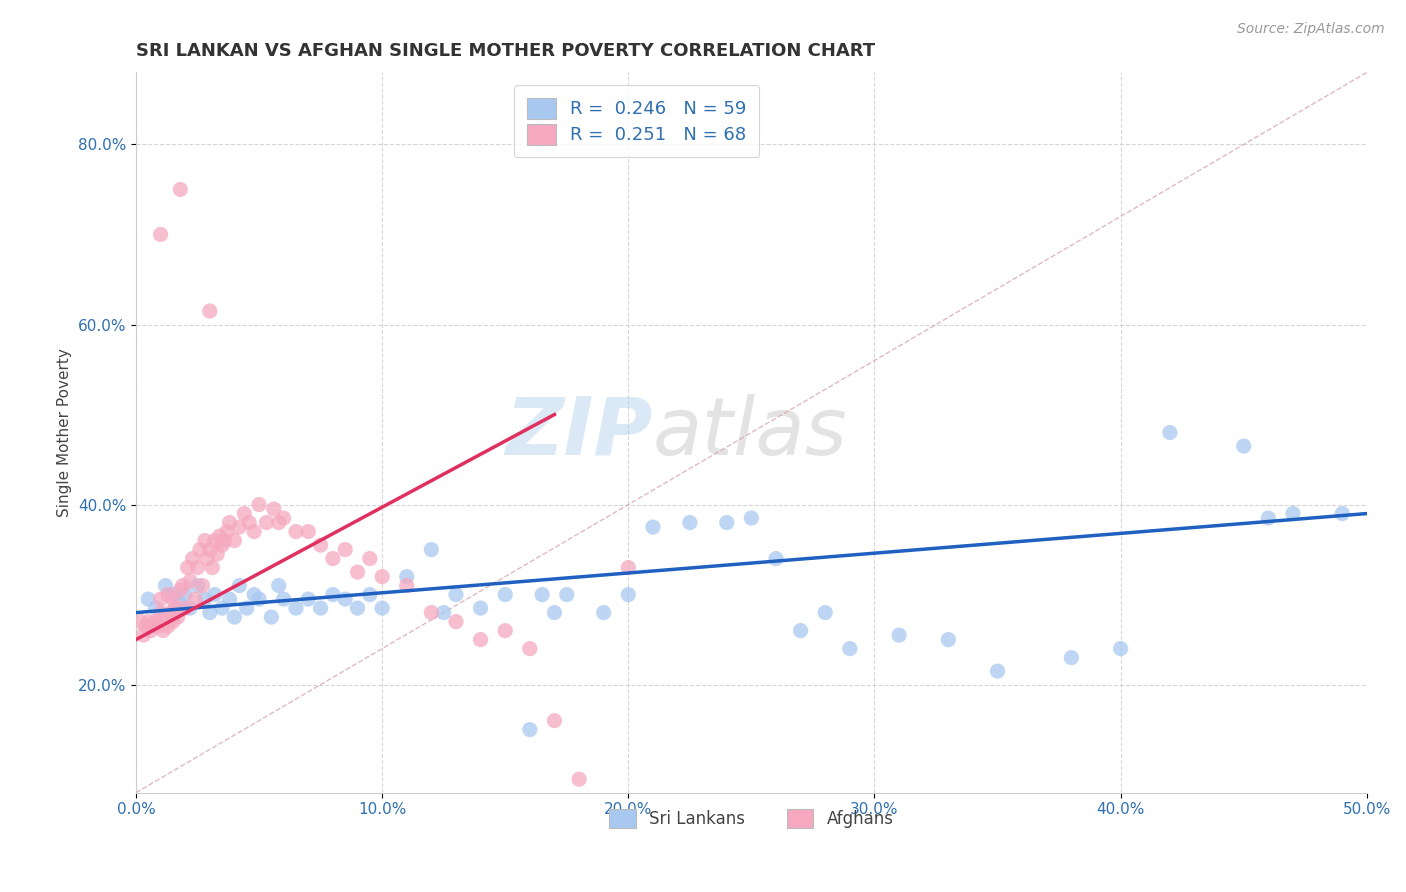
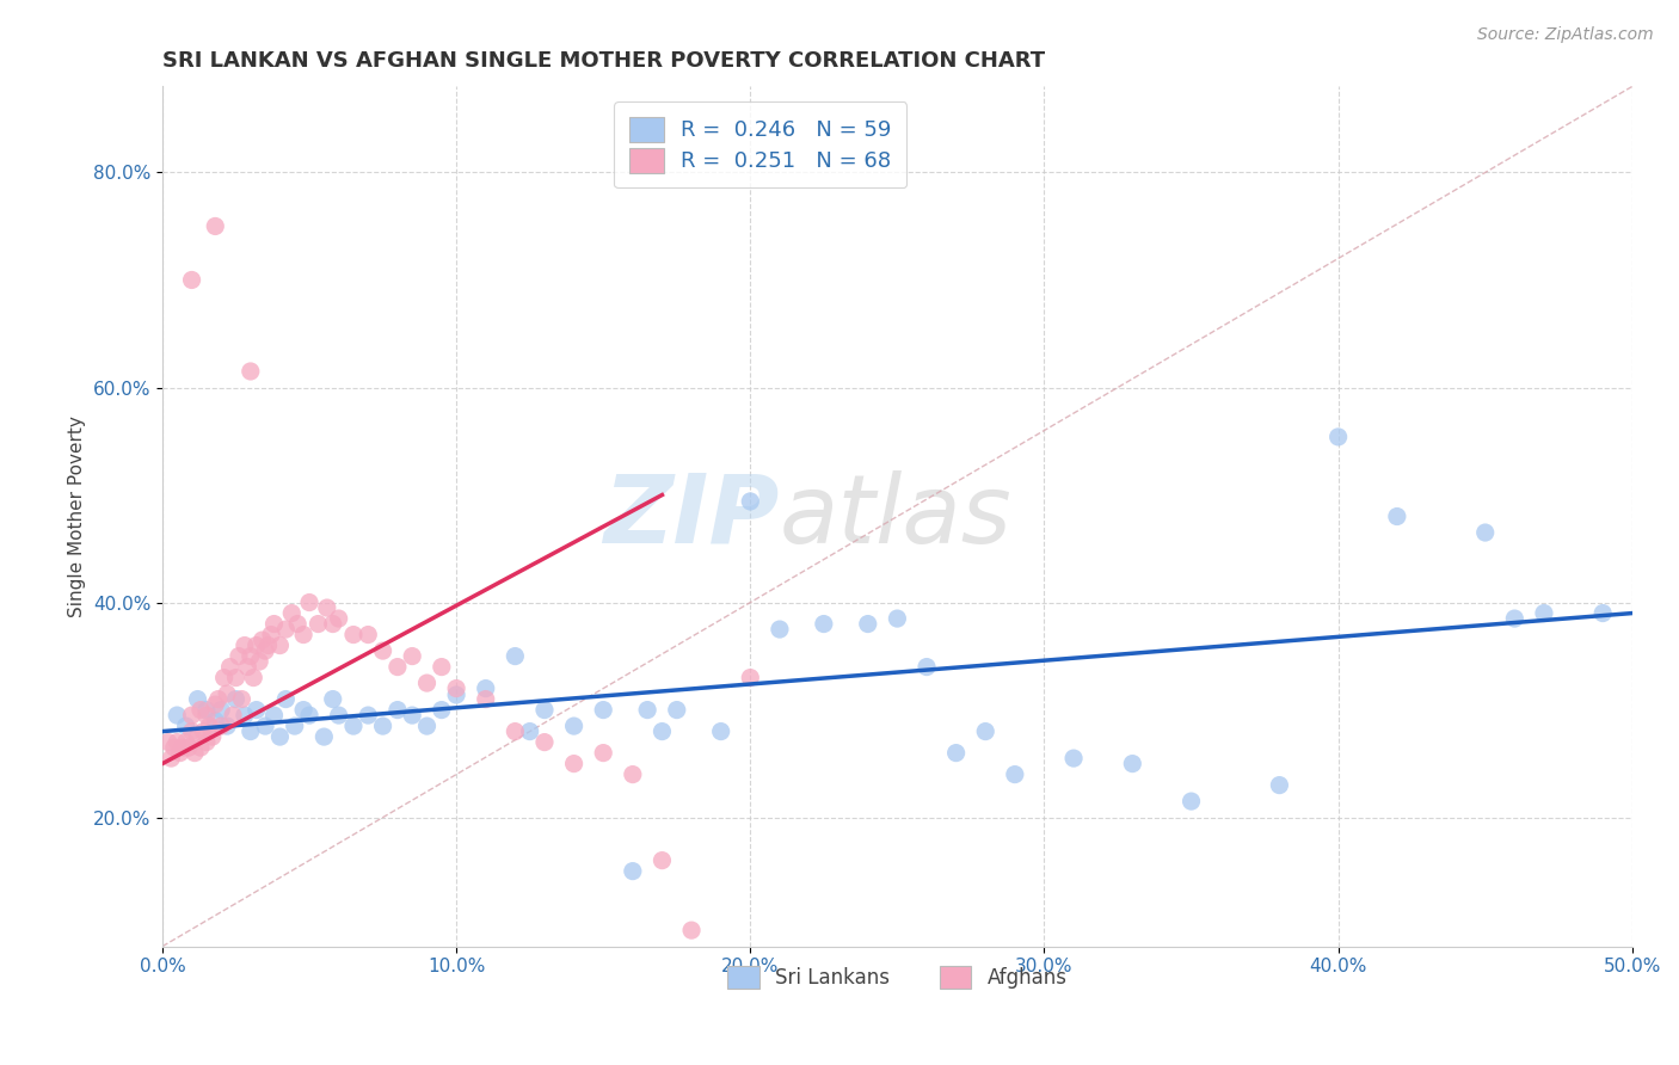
Sri Lankans/10.0%: 28.5% -> 31.4%
Sri Lankans/20.0%: 30.0% -> 49.4%
Sri Lankans/40.0%: 24.0% -> 55.4%
